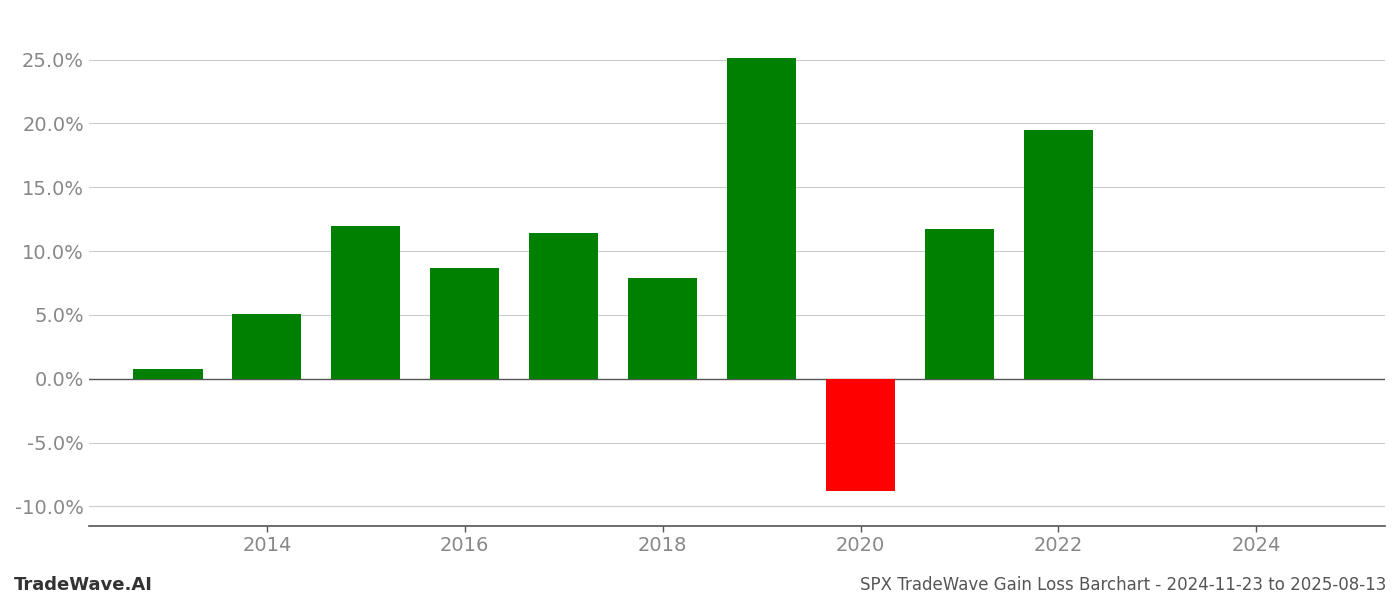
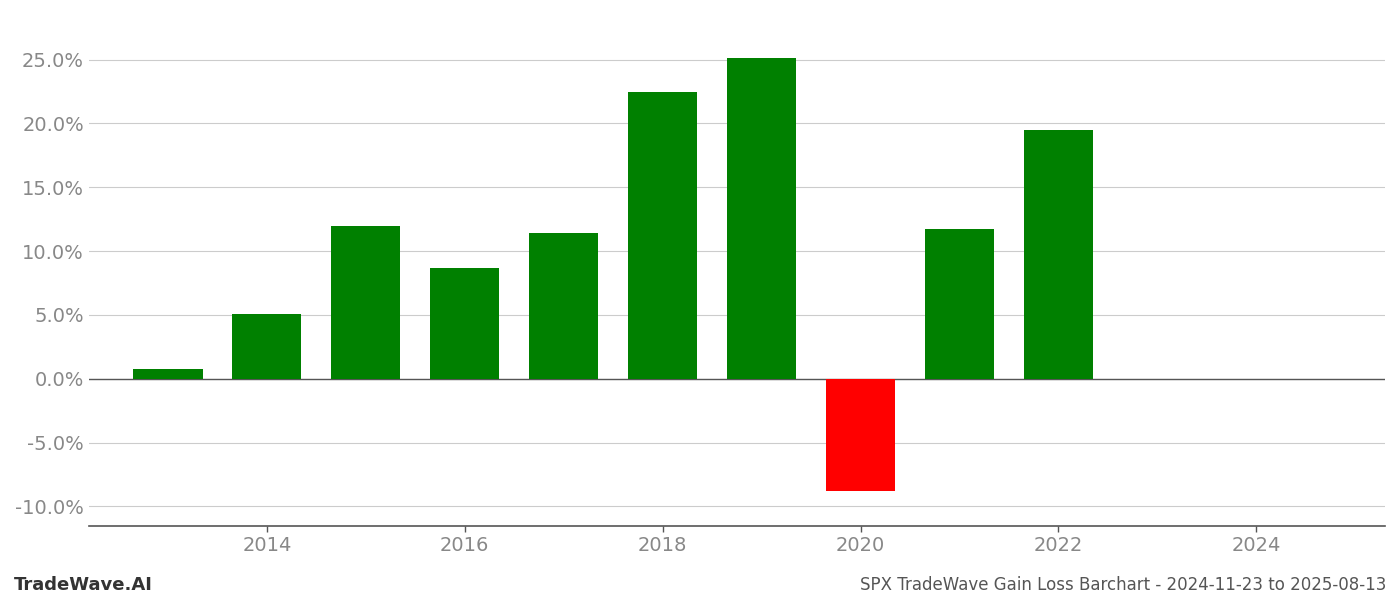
2018: 7.9% -> 22.5%
